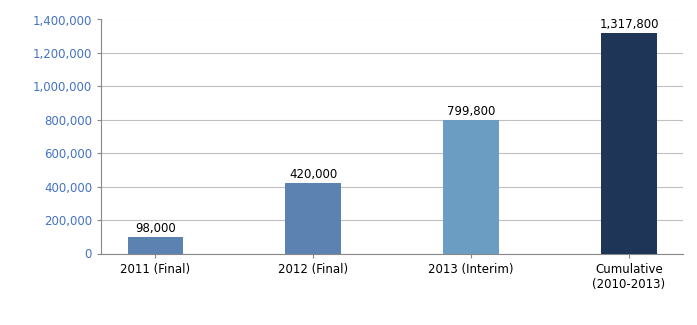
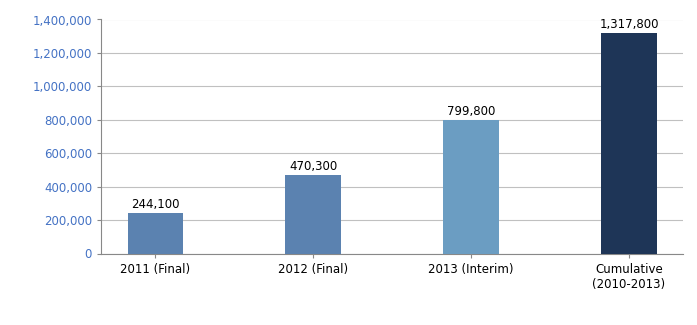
2011 (Final): 98,000 -> 244,100
2012 (Final): 420,000 -> 470,300
